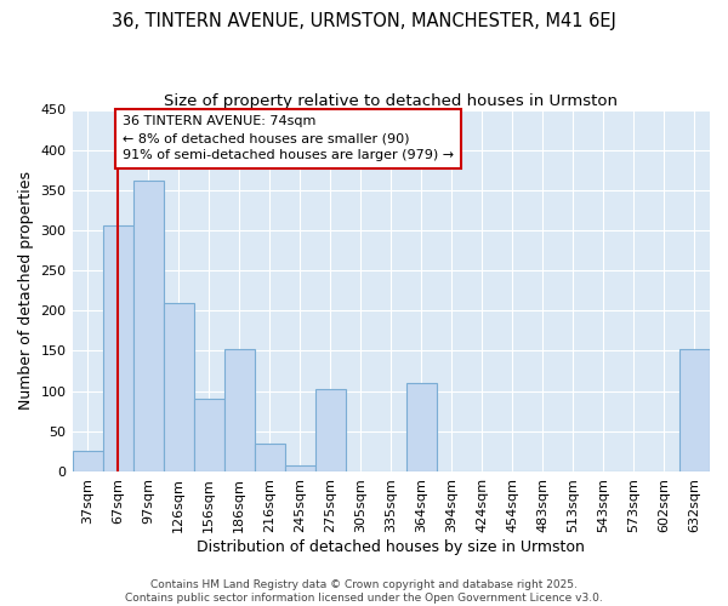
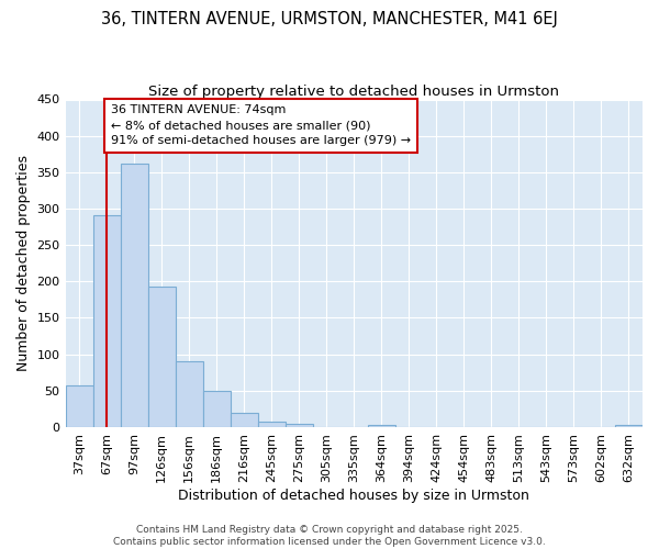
37sqm: 26 -> 57
67sqm: 306 -> 291
126sqm: 210 -> 193
186sqm: 152 -> 49
216sqm: 34 -> 20
275sqm: 102 -> 5
364sqm: 110 -> 3
632sqm: 152 -> 3
